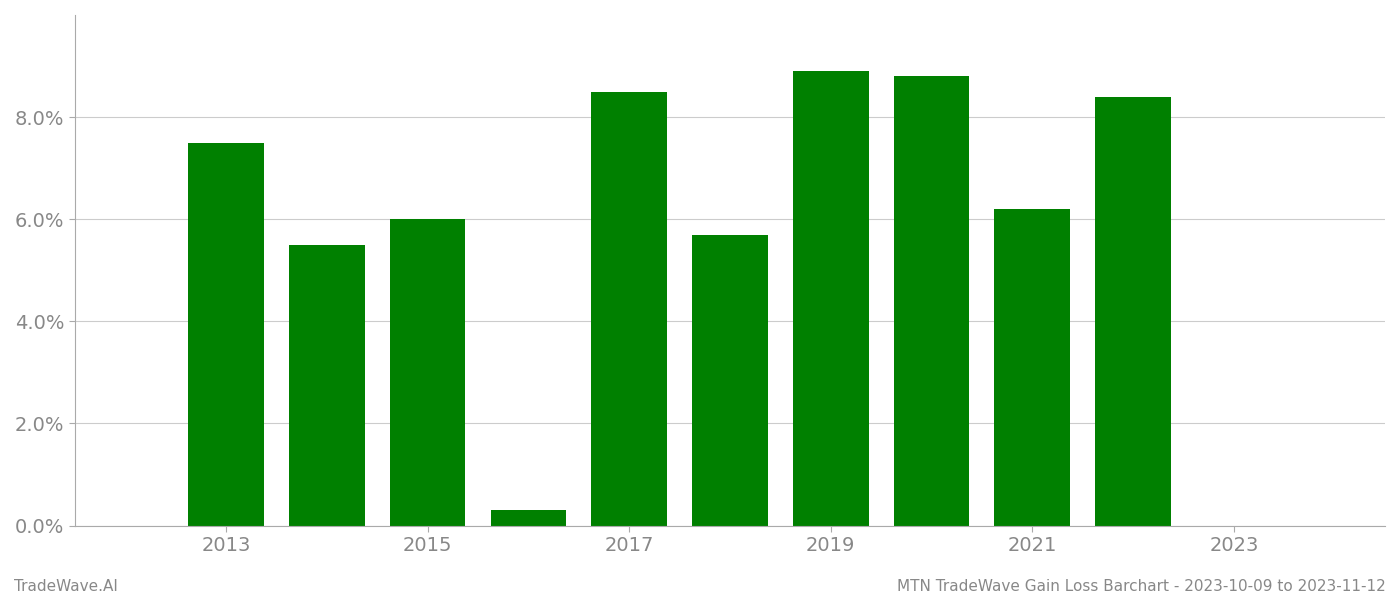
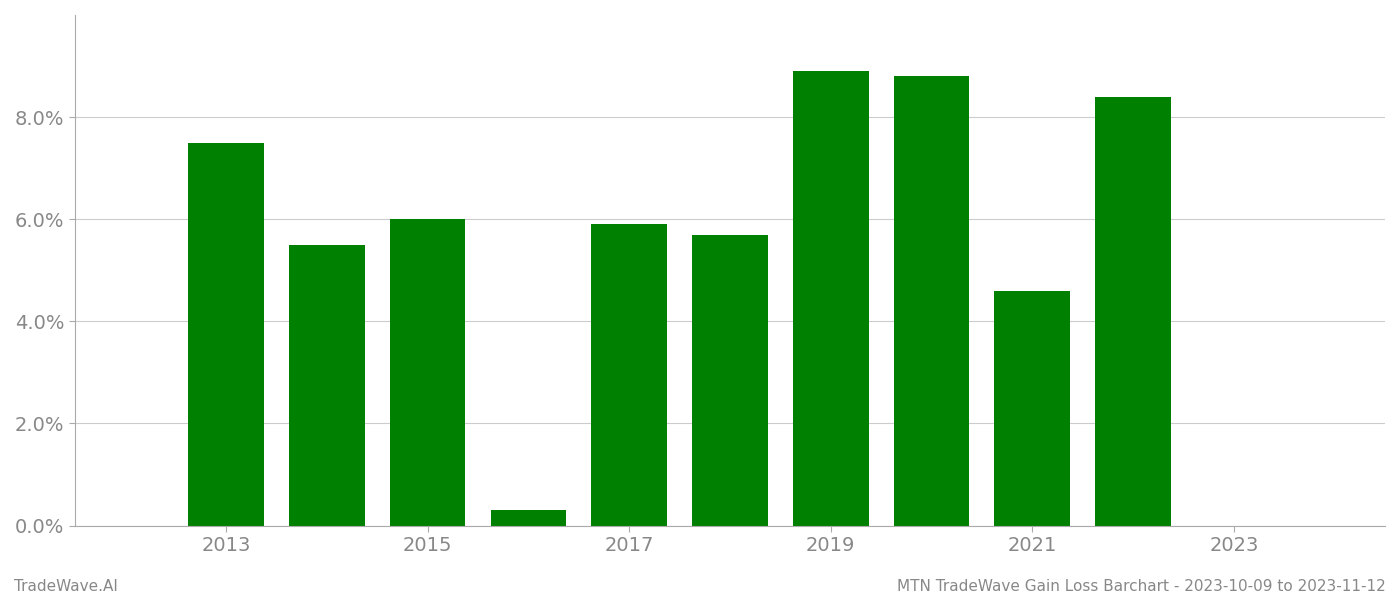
2017: 8.5% -> 5.9%
2021: 6.2% -> 4.6%
